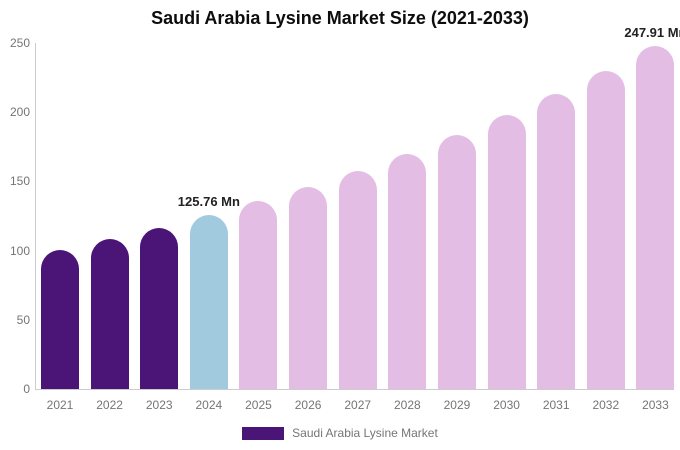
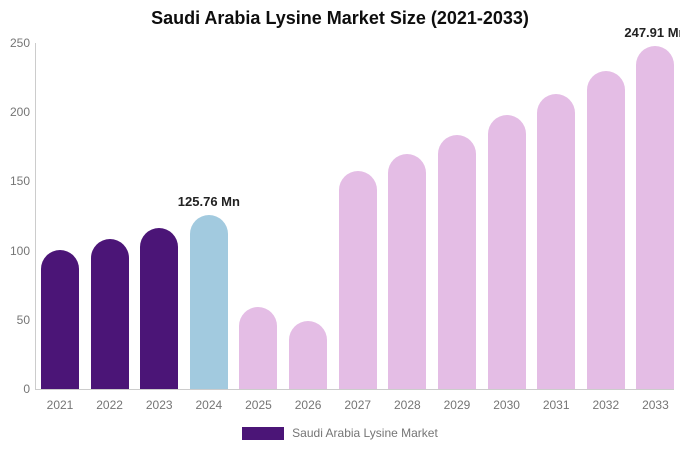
2025: 136 -> 59
2026: 146 -> 49
